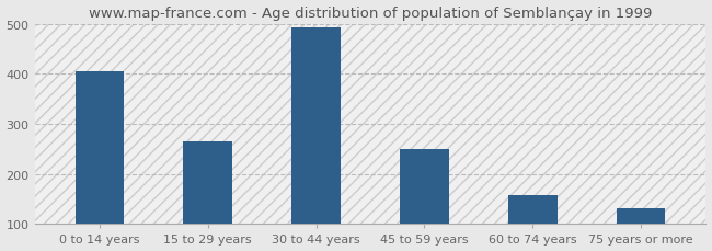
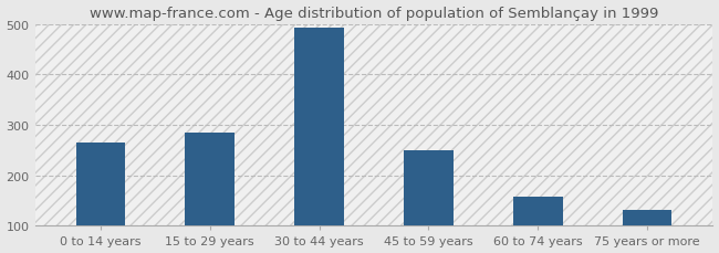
0 to 14 years: 405 -> 265
15 to 29 years: 265 -> 285
